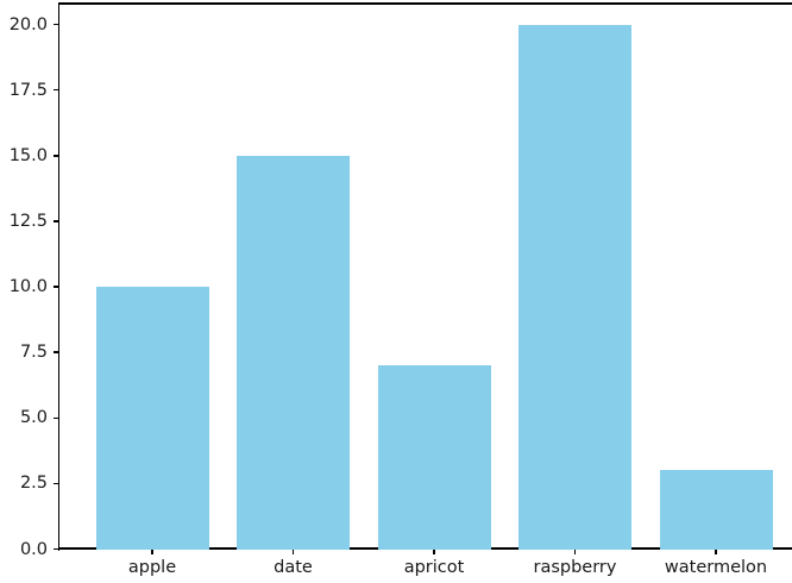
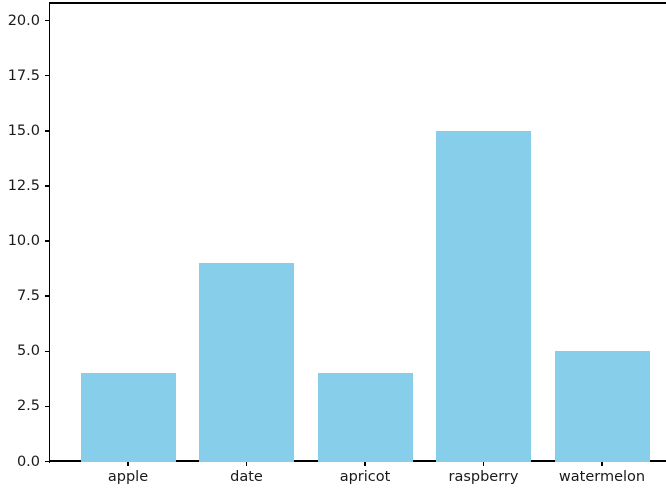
apple: 10 -> 4
date: 15 -> 9
apricot: 7 -> 4
raspberry: 20 -> 15
watermelon: 3 -> 5
